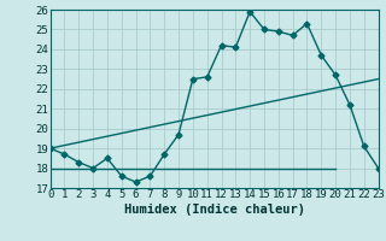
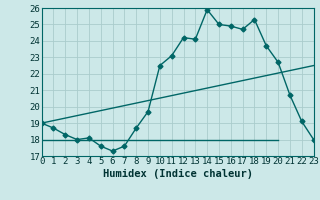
4: 18.5 -> 18.1
11: 22.6 -> 23.1
21: 21.2 -> 20.7
